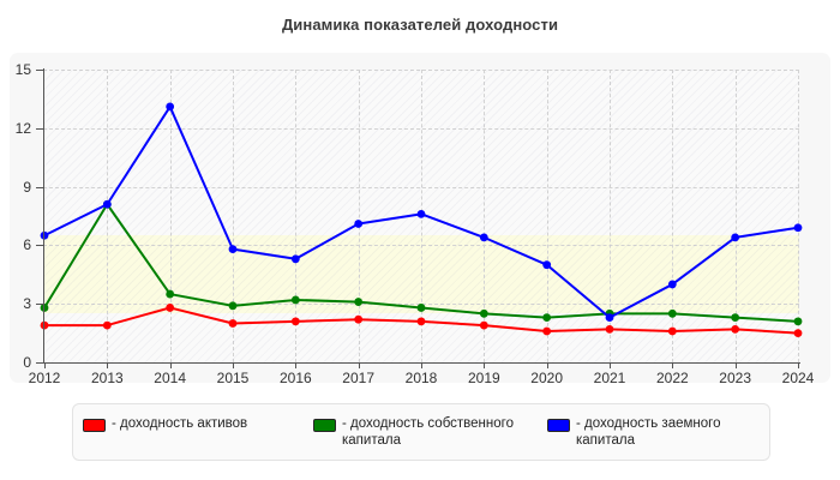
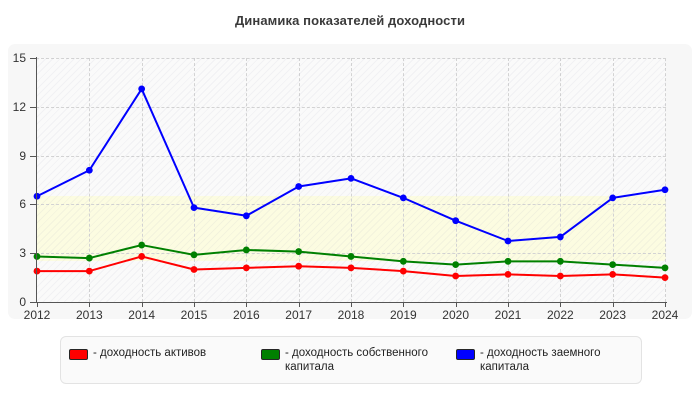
- доходность собственного капитала/2013: 8.1 -> 2.7
- доходность заемного капитала/2021: 2.3 -> 3.8
